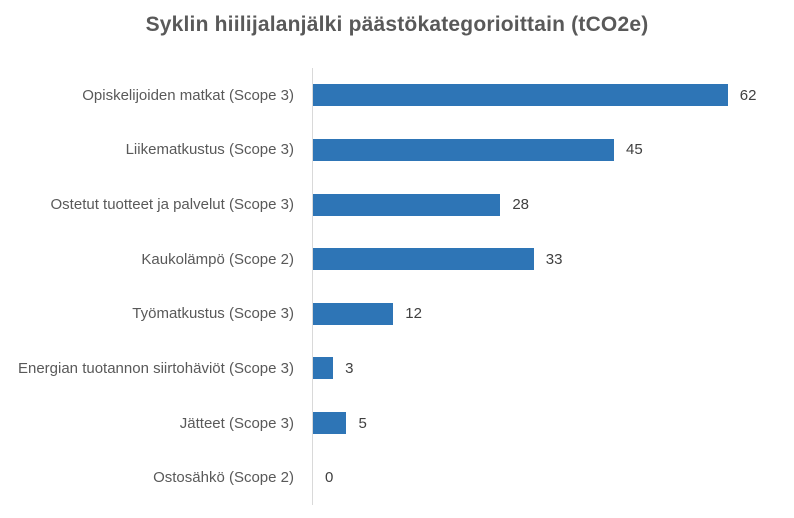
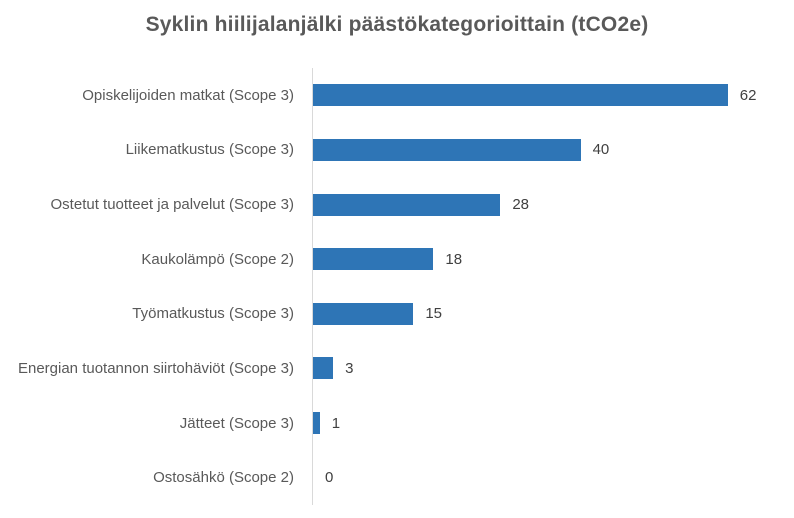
Liikematkustus (Scope 3): 45 -> 40
Kaukolämpö (Scope 2): 33 -> 18
Työmatkustus (Scope 3): 12 -> 15
Jätteet (Scope 3): 5 -> 1
